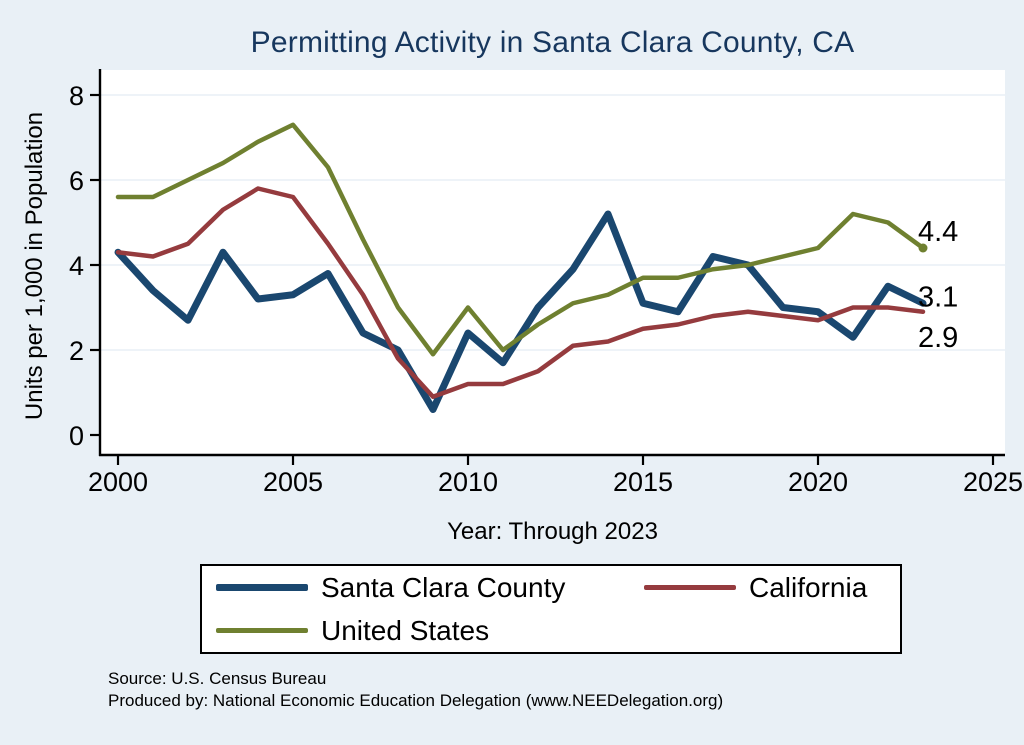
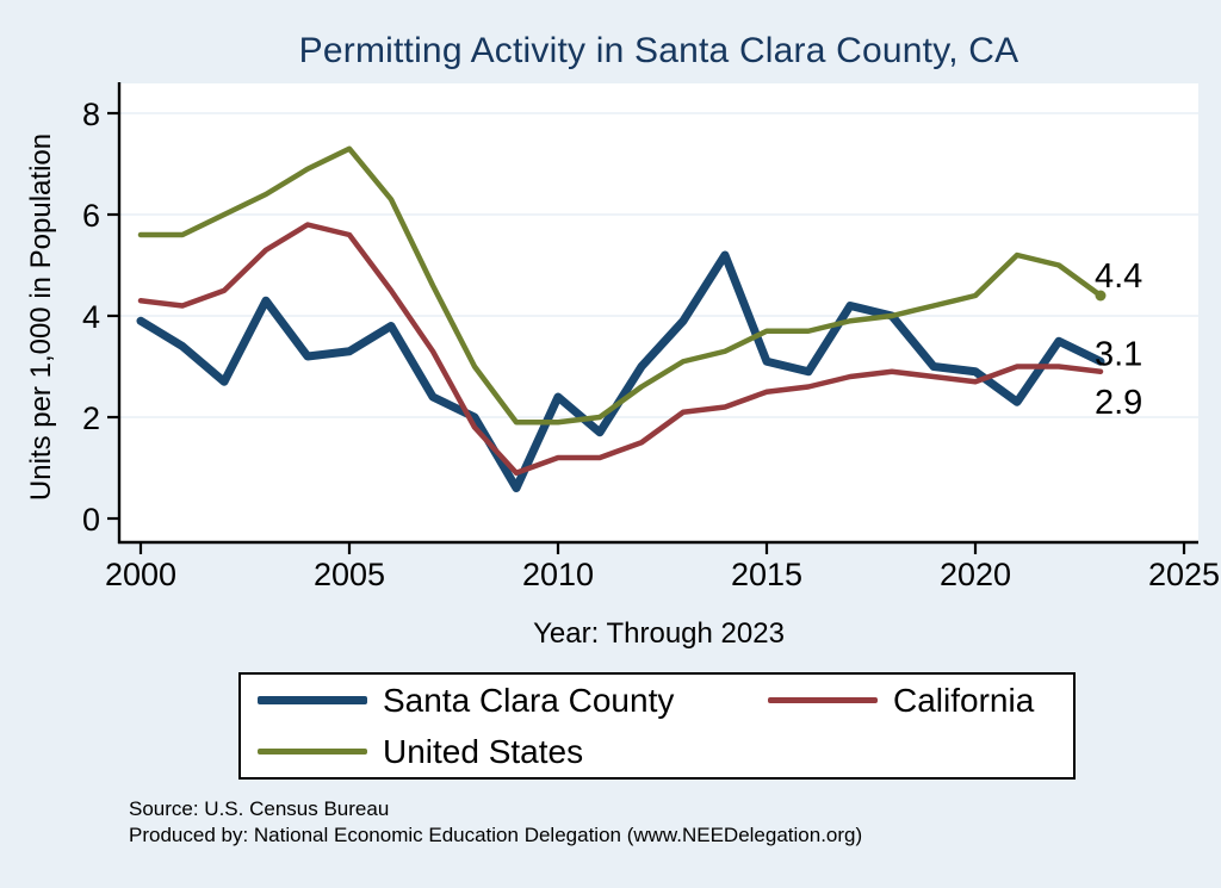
Santa Clara County/2000: 4.3 -> 3.9
United States/2010: 3.0 -> 1.9
